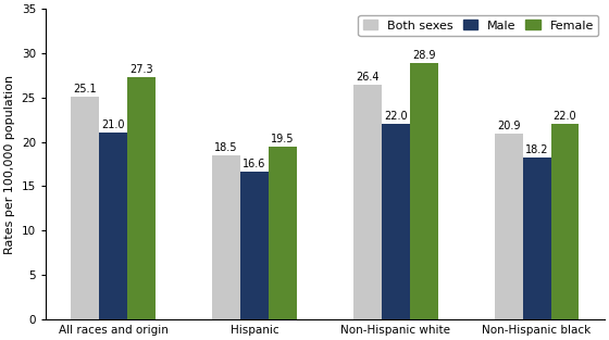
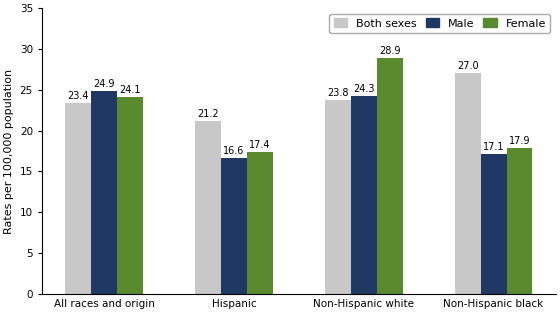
Both sexes/All races and origin: 25.1 -> 23.4
Male/All races and origin: 21.0 -> 24.9
Female/All races and origin: 27.3 -> 24.1
Both sexes/Hispanic: 18.5 -> 21.2
Female/Hispanic: 19.5 -> 17.4
Both sexes/Non-Hispanic white: 26.4 -> 23.8
Male/Non-Hispanic white: 22.0 -> 24.3
Both sexes/Non-Hispanic black: 20.9 -> 27.0
Male/Non-Hispanic black: 18.2 -> 17.1
Female/Non-Hispanic black: 22.0 -> 17.9
